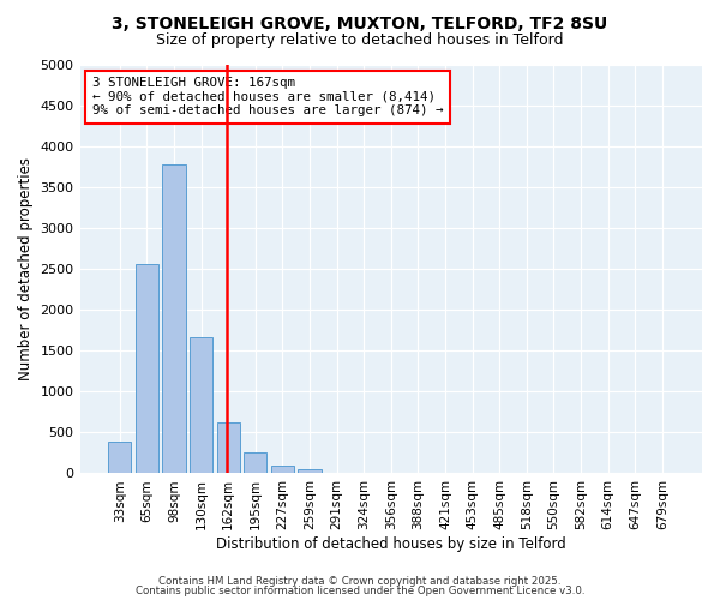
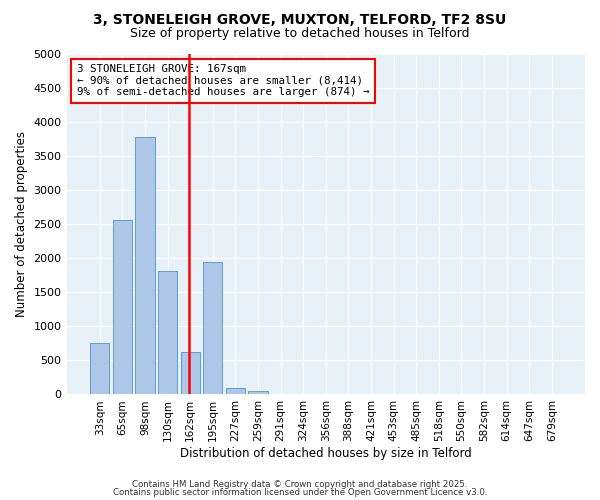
33sqm: 390 -> 760
130sqm: 1660 -> 1820
195sqm: 250 -> 1940
